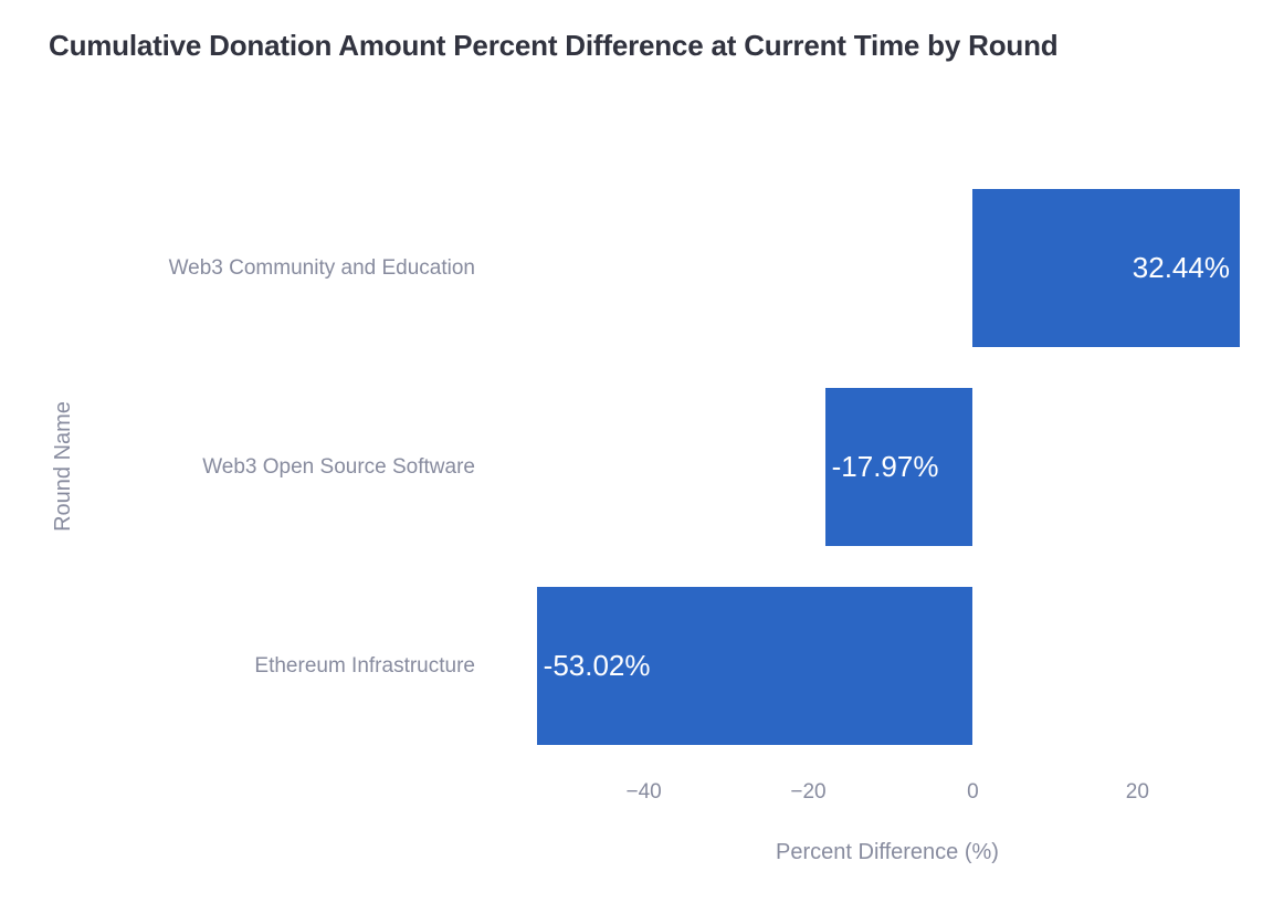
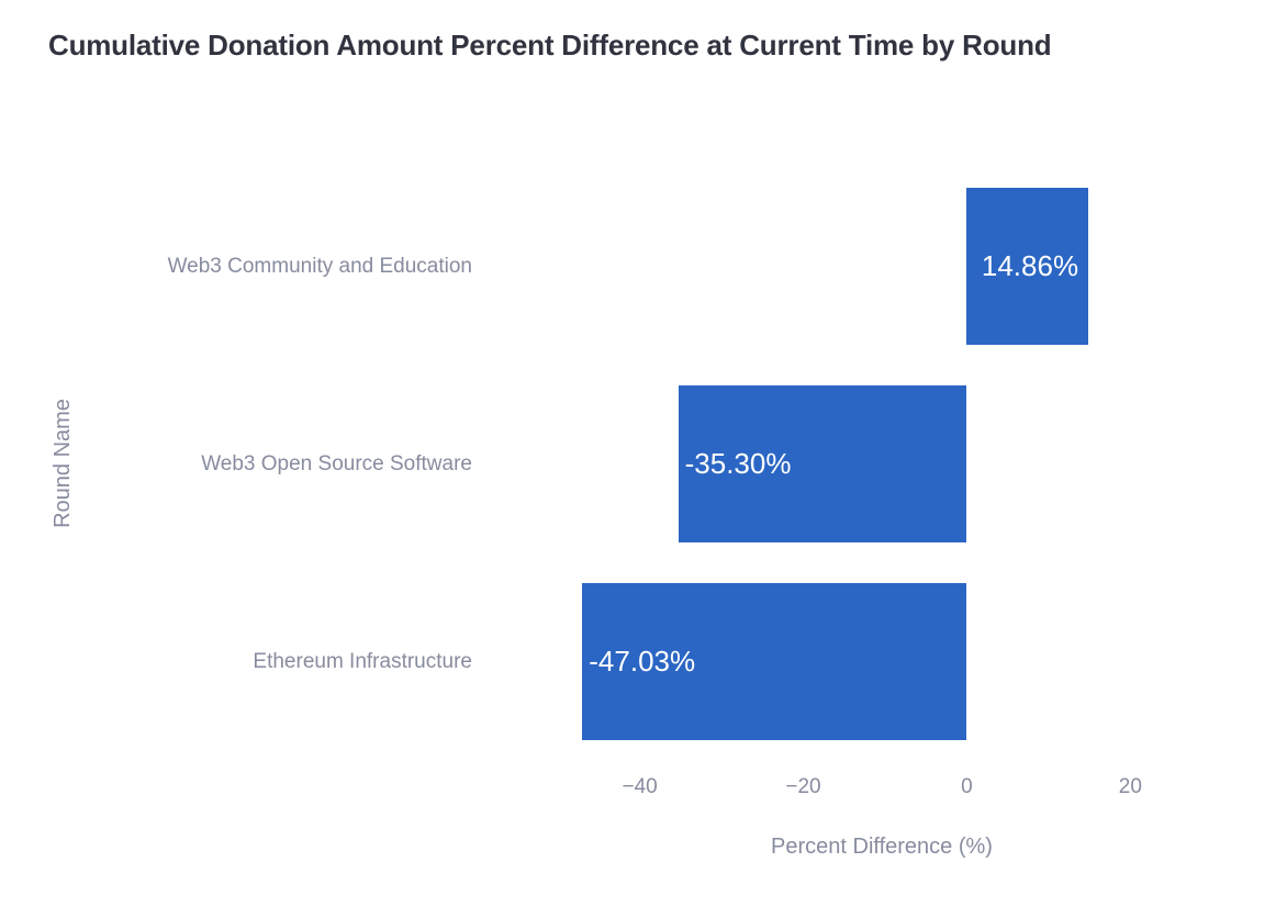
Web3 Community and Education: 32.44% -> 14.86%
Web3 Open Source Software: -17.97% -> -35.30%
Ethereum Infrastructure: -53.02% -> -47.03%
